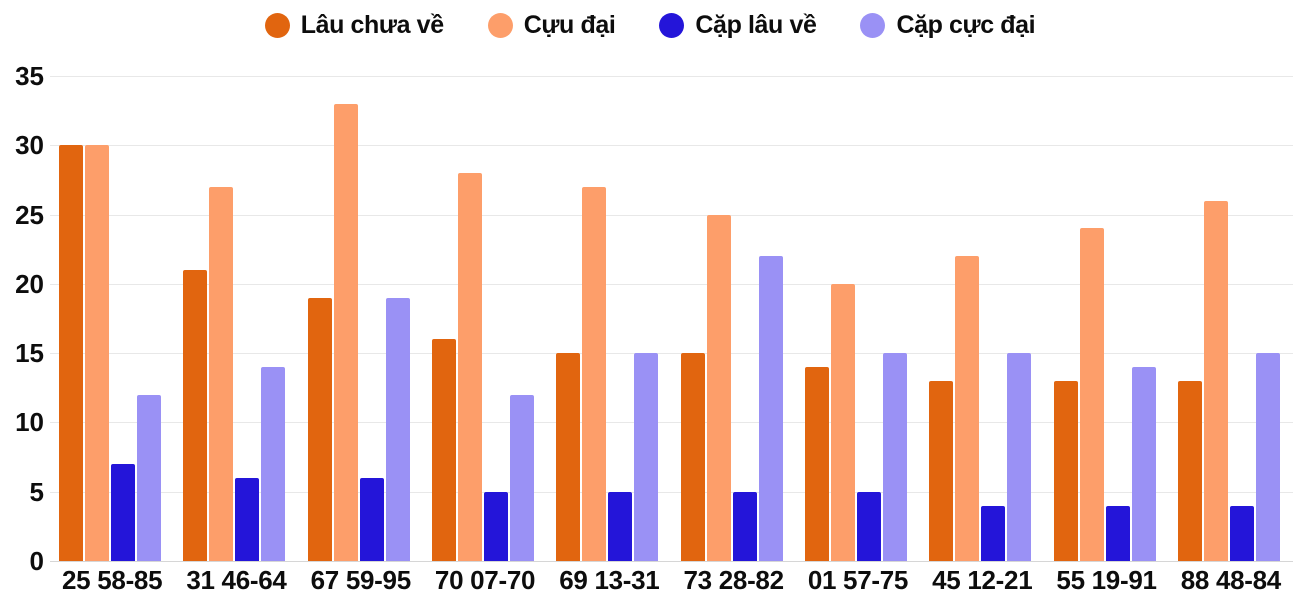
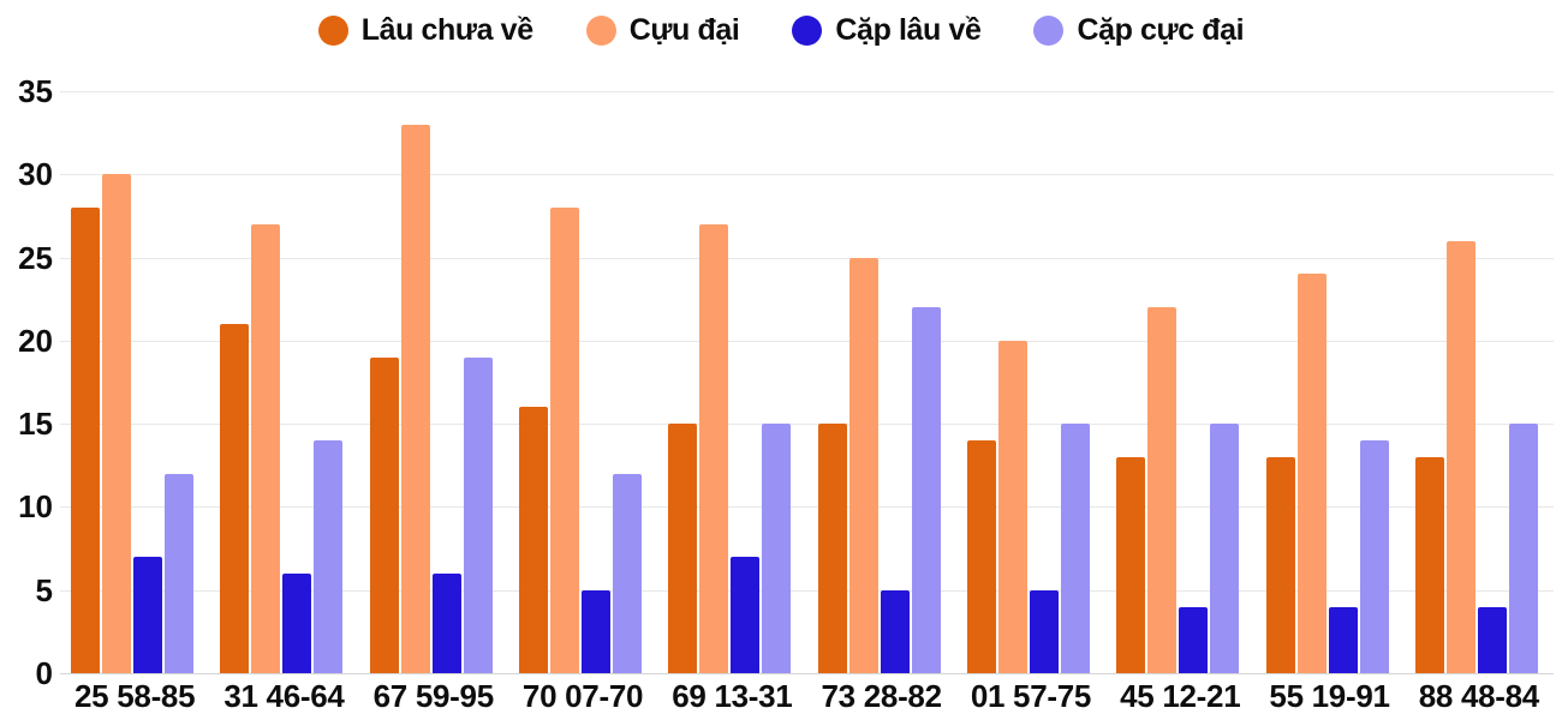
Lâu chưa về/25 58-85: 30 -> 28
Cặp lâu về/69 13-31: 5 -> 7
